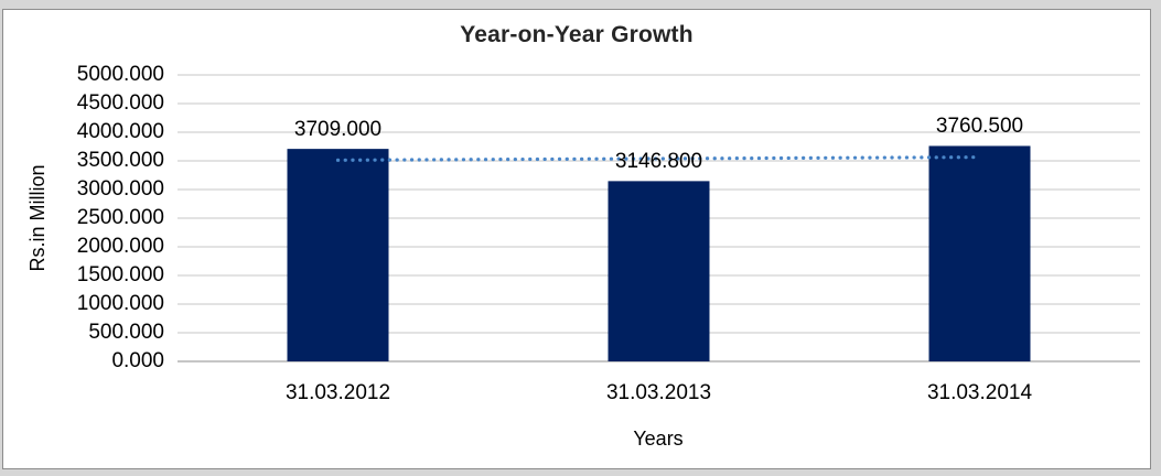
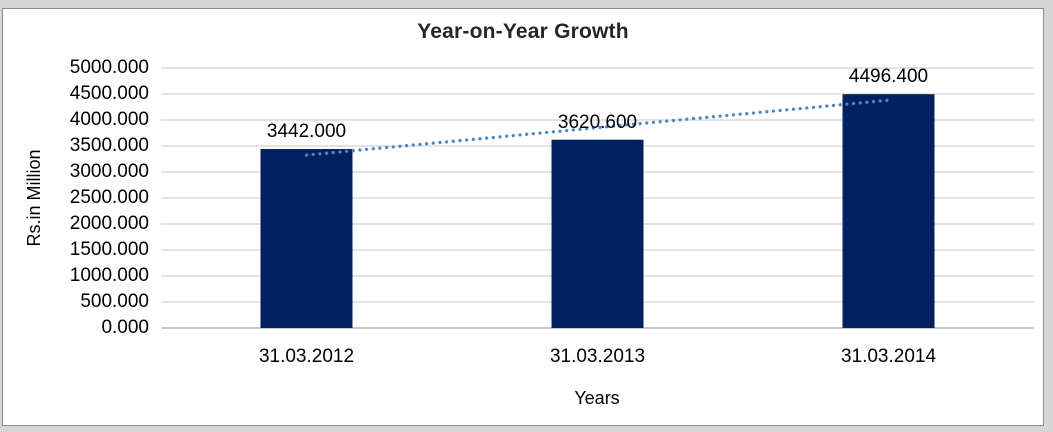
31.03.2012: 3709.000 -> 3442.000
31.03.2013: 3146.800 -> 3620.600
31.03.2014: 3760.500 -> 4496.400
